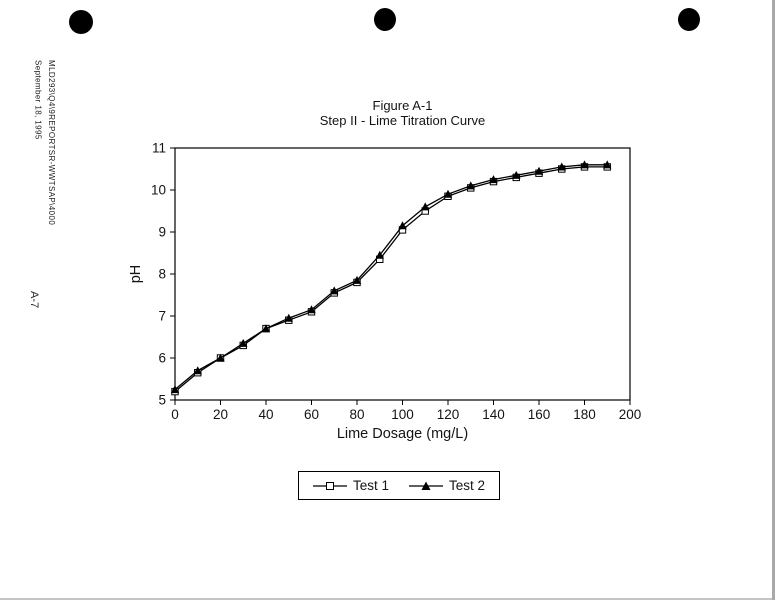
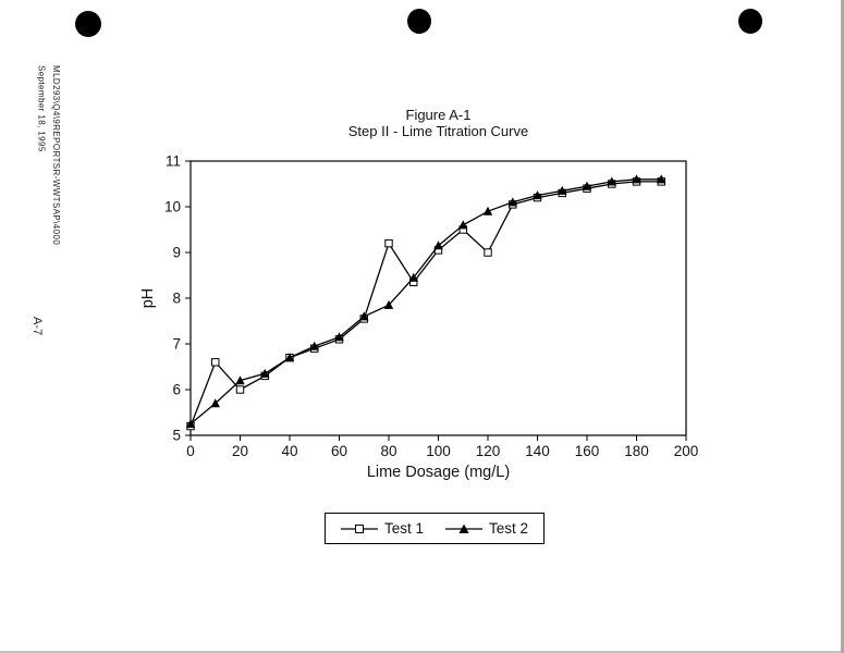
Test 1/10: 5.7 -> 6.6
Test 2/20: 6.0 -> 6.2
Test 1/80: 7.8 -> 9.2
Test 1/120: 9.8 -> 9.0
